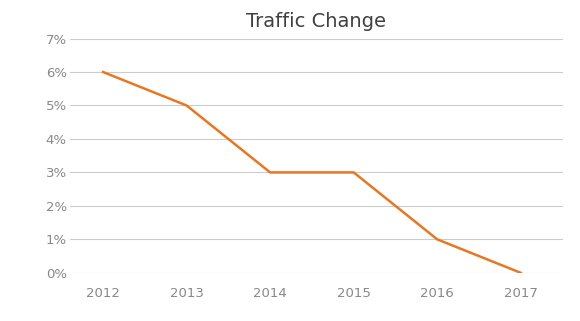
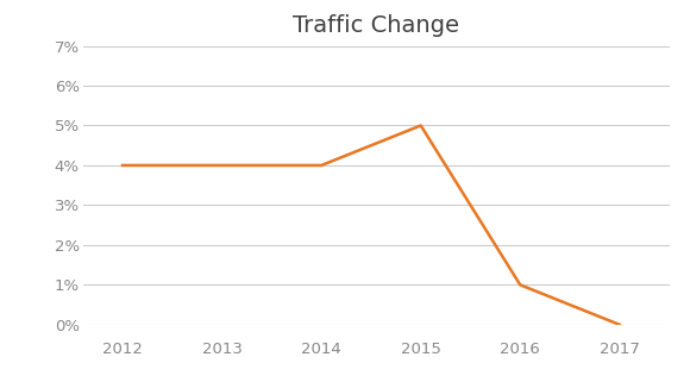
2012: 6% -> 4%
2013: 5% -> 4%
2014: 3% -> 4%
2015: 3% -> 5%
